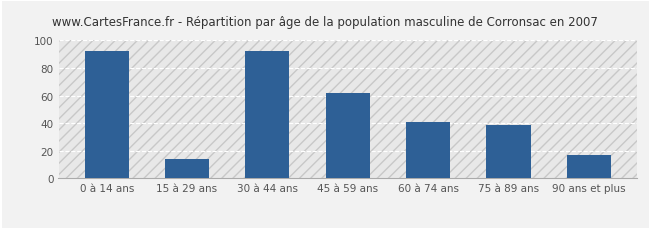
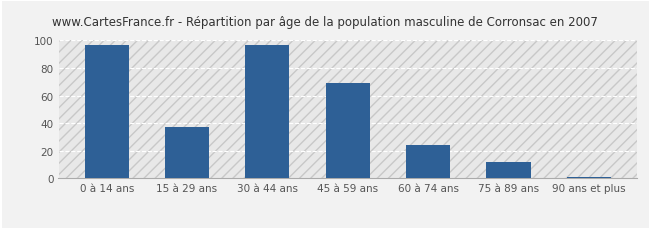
0 à 14 ans: 92 -> 97
15 à 29 ans: 14 -> 37
30 à 44 ans: 92 -> 97
45 à 59 ans: 62 -> 69
60 à 74 ans: 41 -> 24
75 à 89 ans: 39 -> 12
90 ans et plus: 17 -> 1
